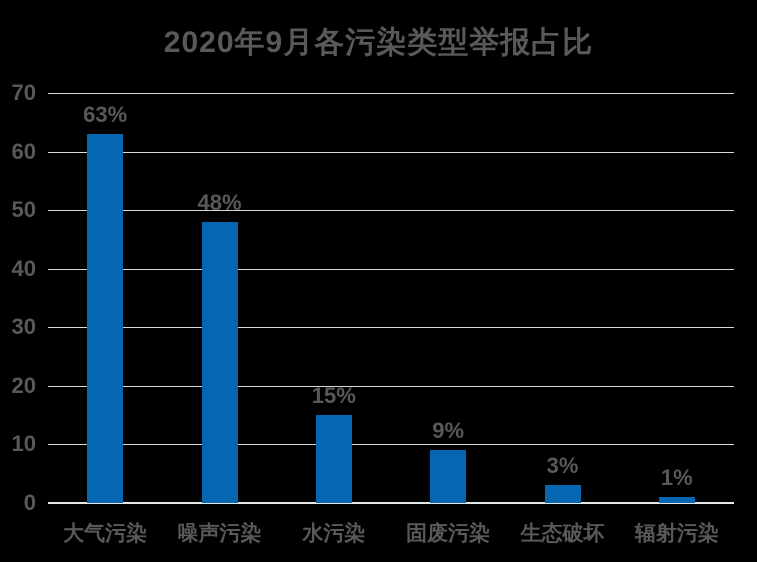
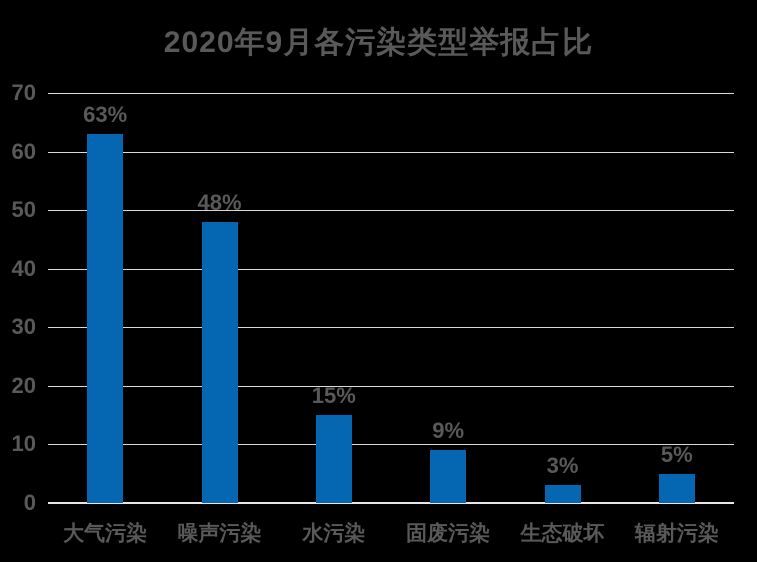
辐射污染: 1% -> 5%
